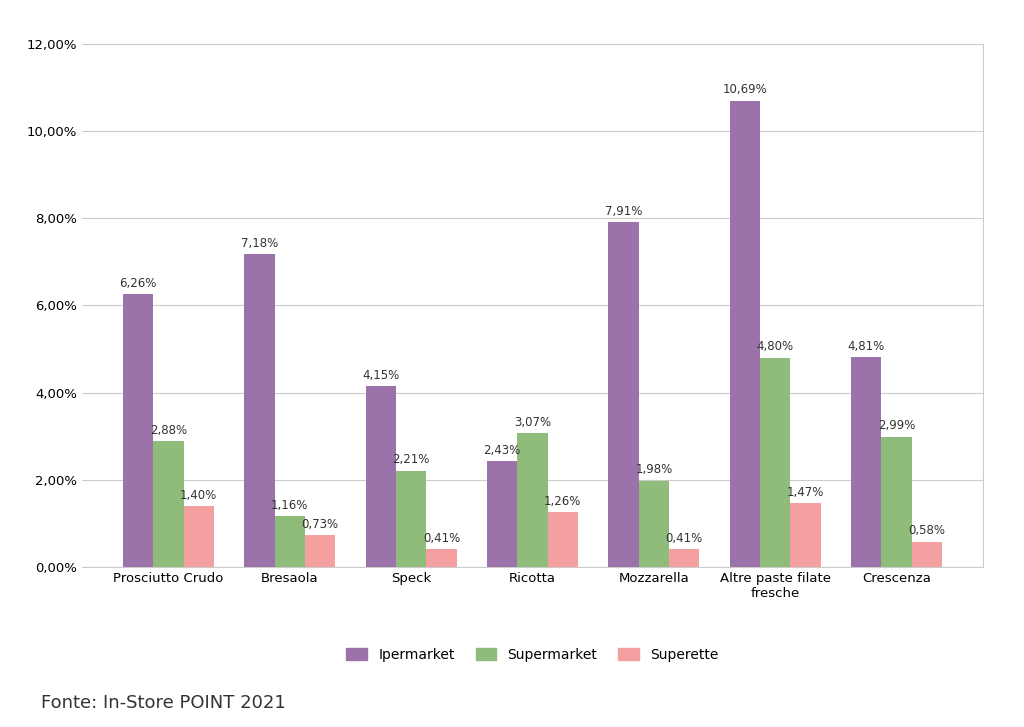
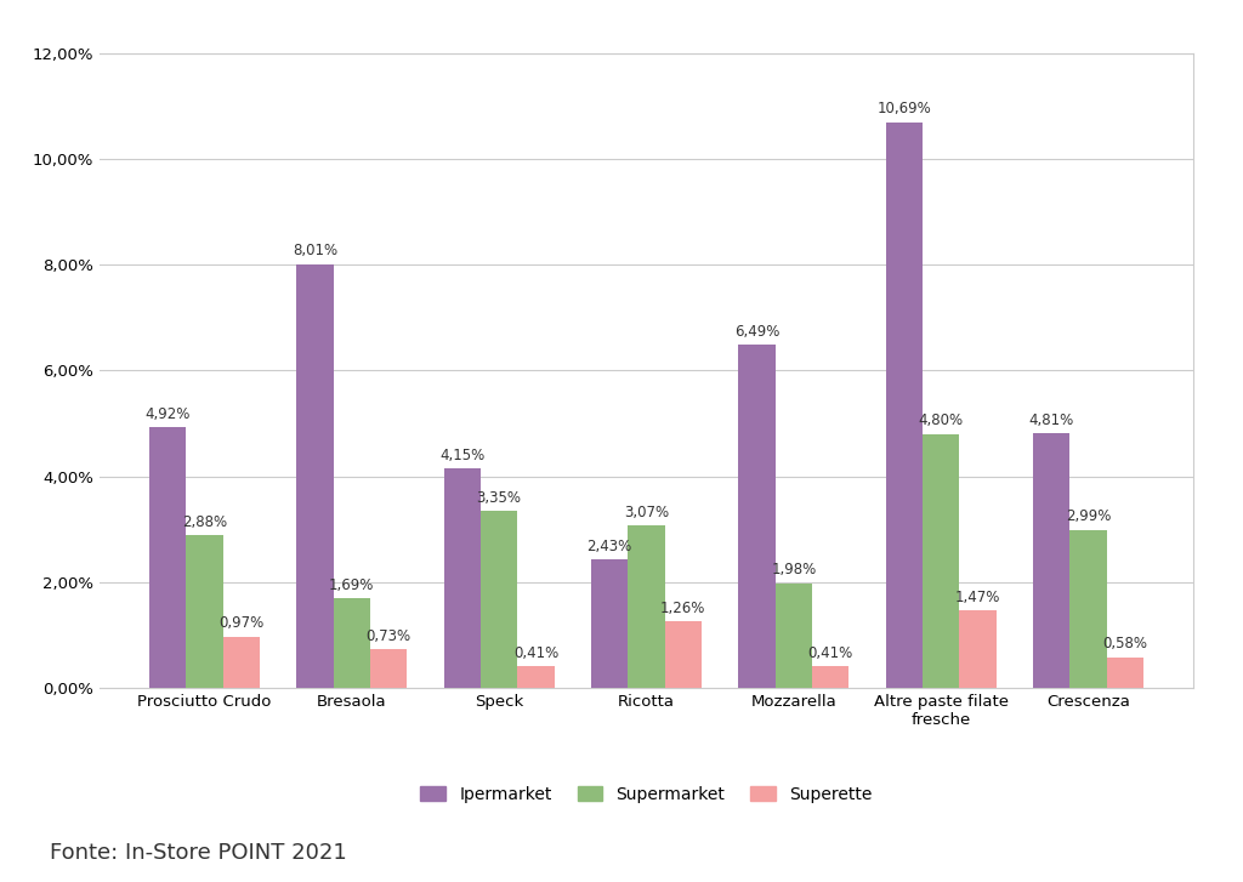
Ipermarket/Prosciutto Crudo: 6,26% -> 4,92%
Superette/Prosciutto Crudo: 1,40% -> 0,97%
Ipermarket/Bresaola: 7,18% -> 8,01%
Supermarket/Bresaola: 1,16% -> 1,69%
Supermarket/Speck: 2,21% -> 3,35%
Ipermarket/Mozzarella: 7,91% -> 6,49%
